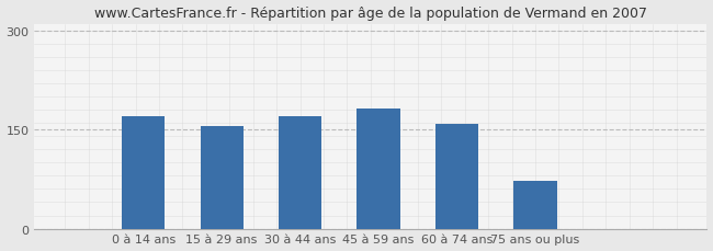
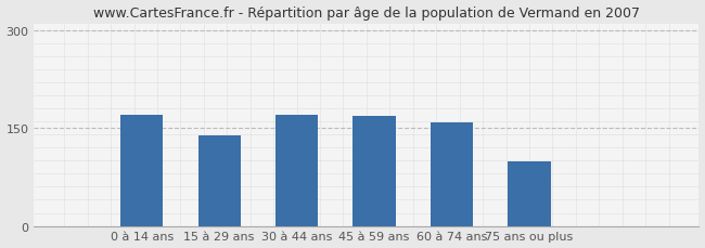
15 à 29 ans: 155 -> 138
45 à 59 ans: 182 -> 168
75 ans ou plus: 72 -> 98
